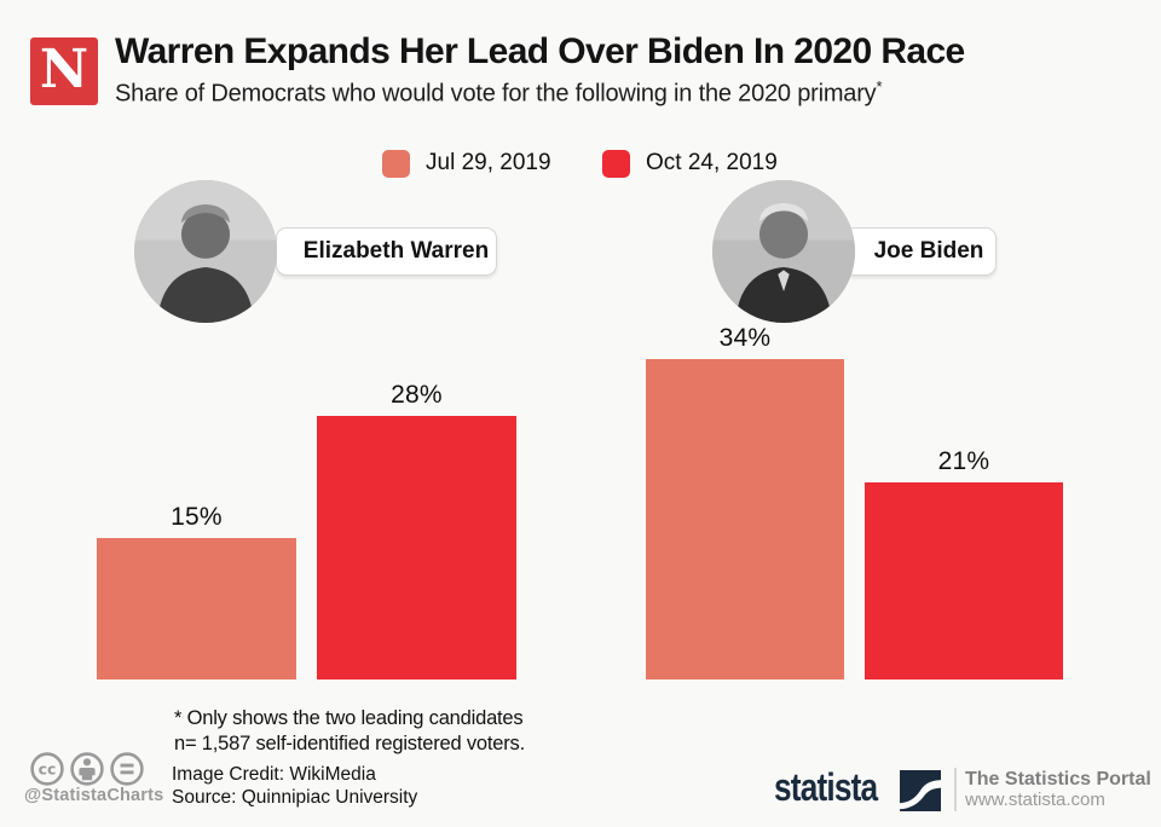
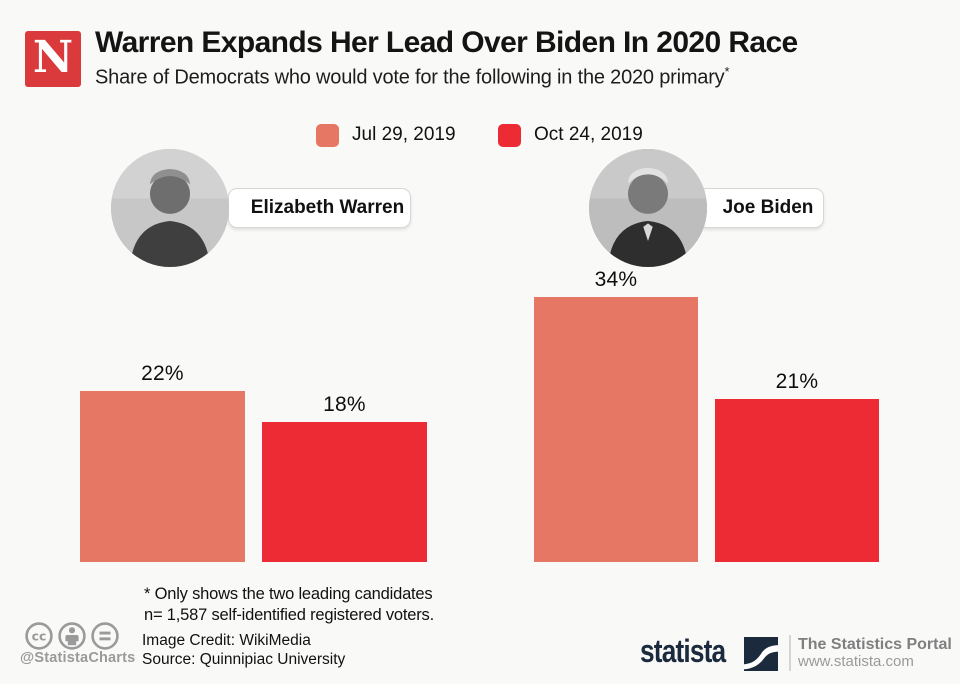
Jul 29, 2019/Elizabeth Warren: 15% -> 22%
Oct 24, 2019/Elizabeth Warren: 28% -> 18%
